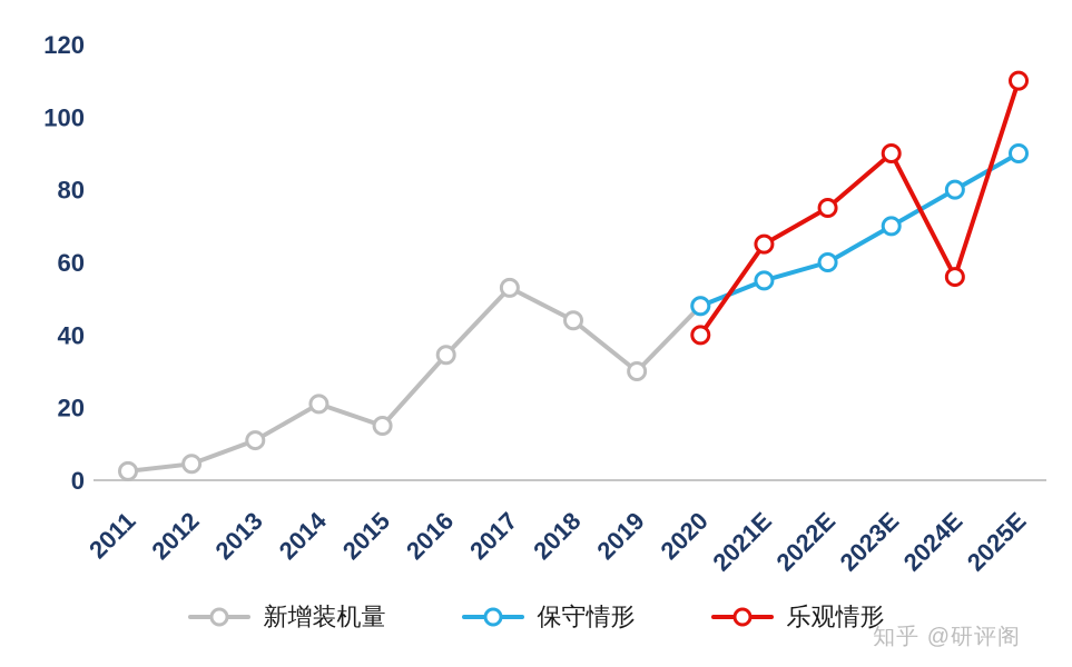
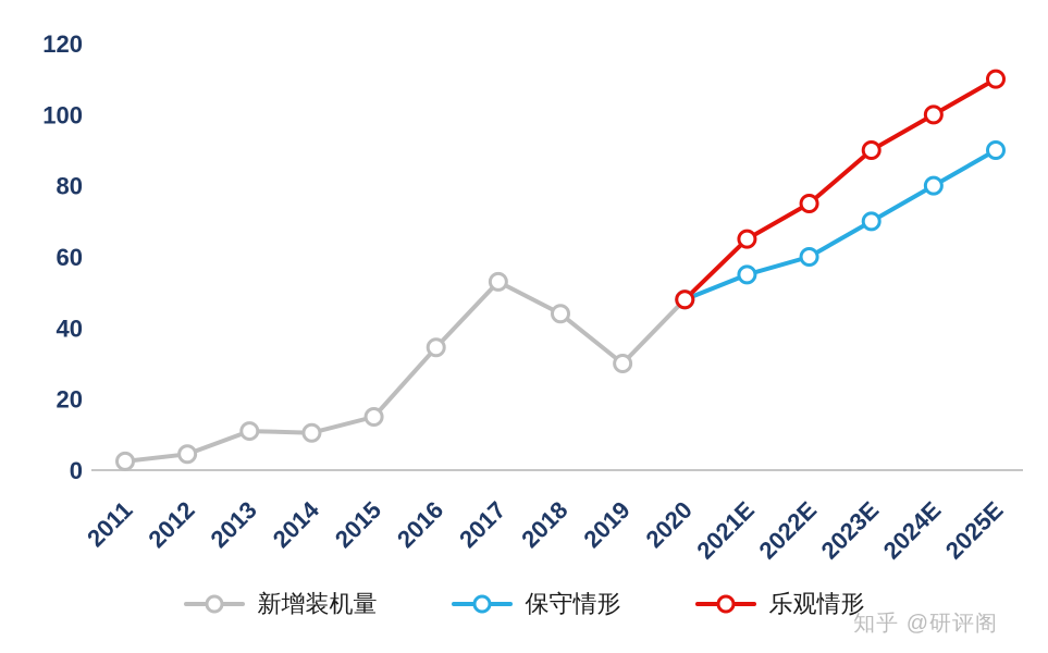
新增装机量/2014: 21 -> 10
乐观情形/2020: 40 -> 48
乐观情形/2024E: 56 -> 100
